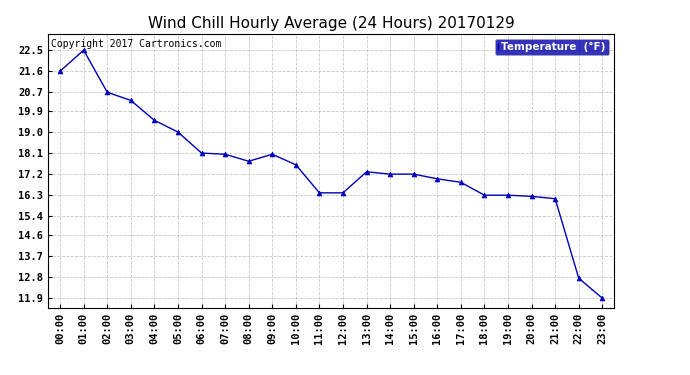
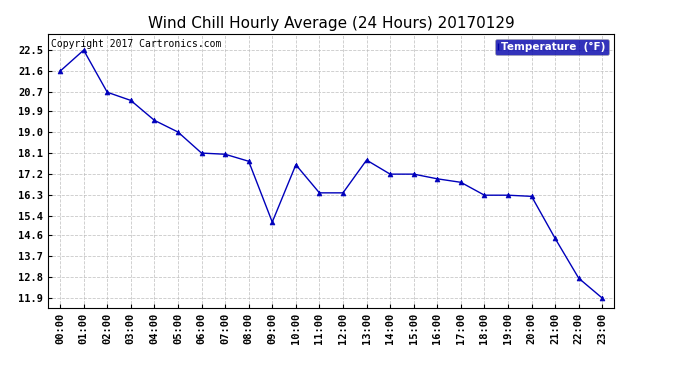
09:00: 18.05 -> 15.15
13:00: 17.30 -> 17.80
21:00: 16.15 -> 14.45
